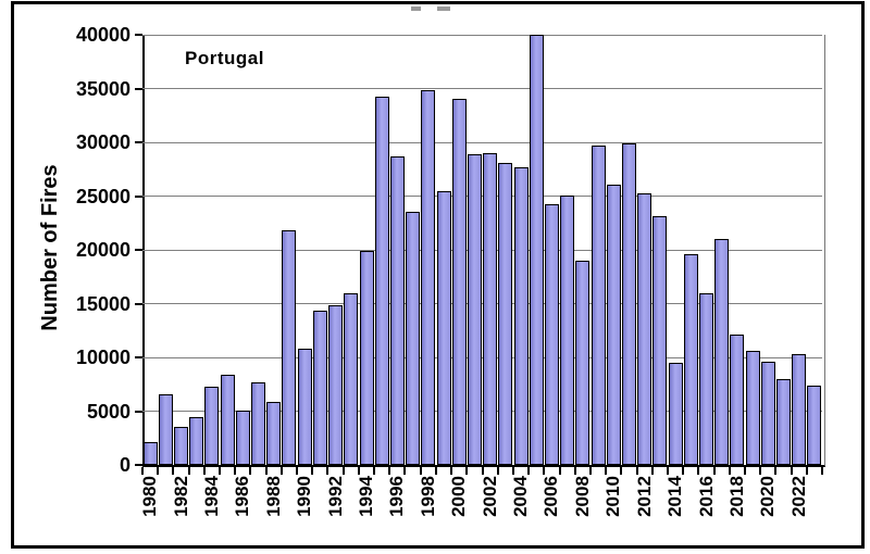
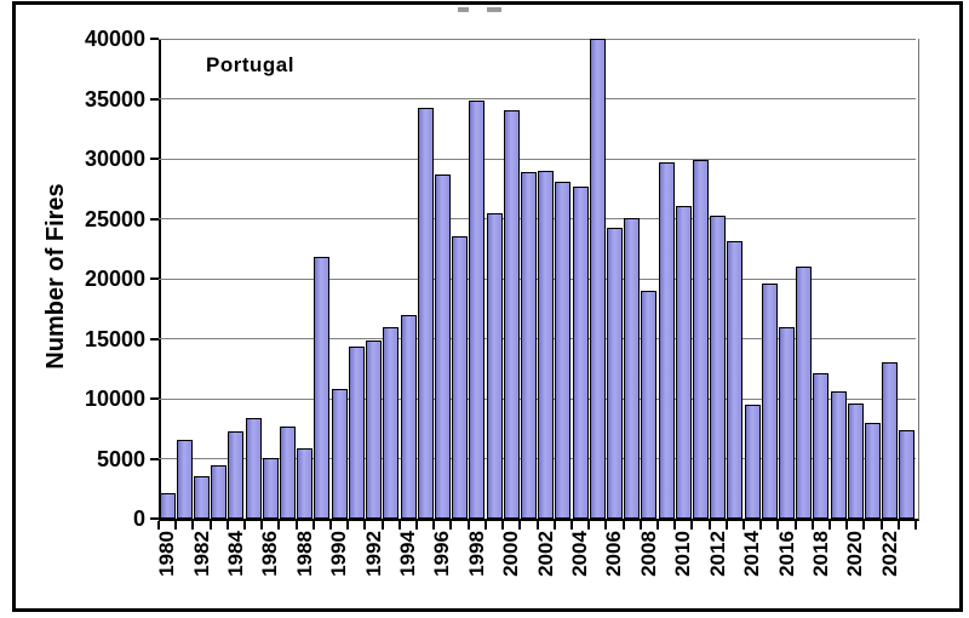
1994: 20000 -> 17000
2022: 10000 -> 13000
